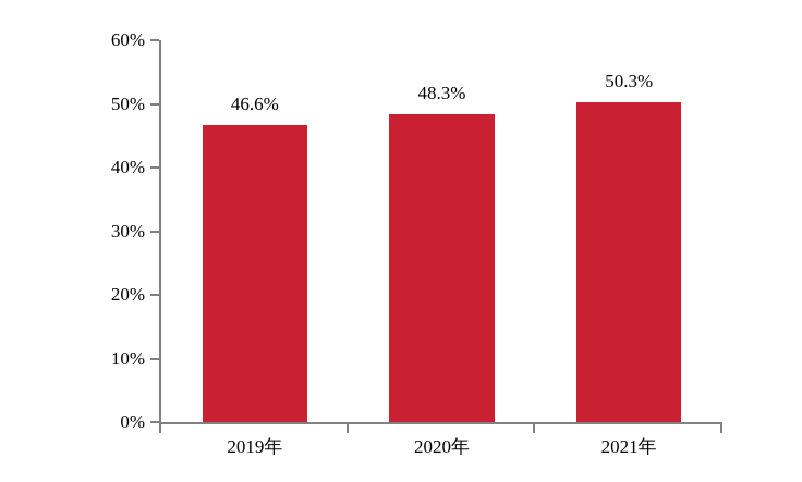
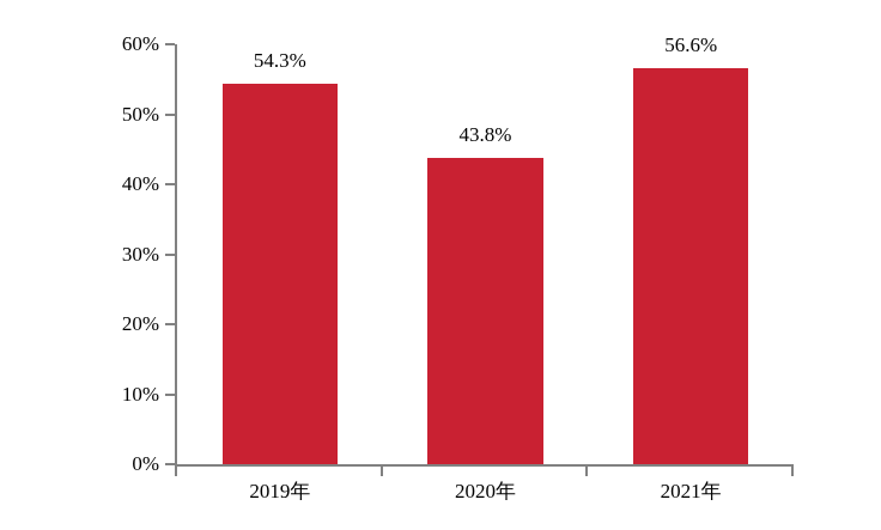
2019年: 46.6% -> 54.3%
2020年: 48.3% -> 43.8%
2021年: 50.3% -> 56.6%
